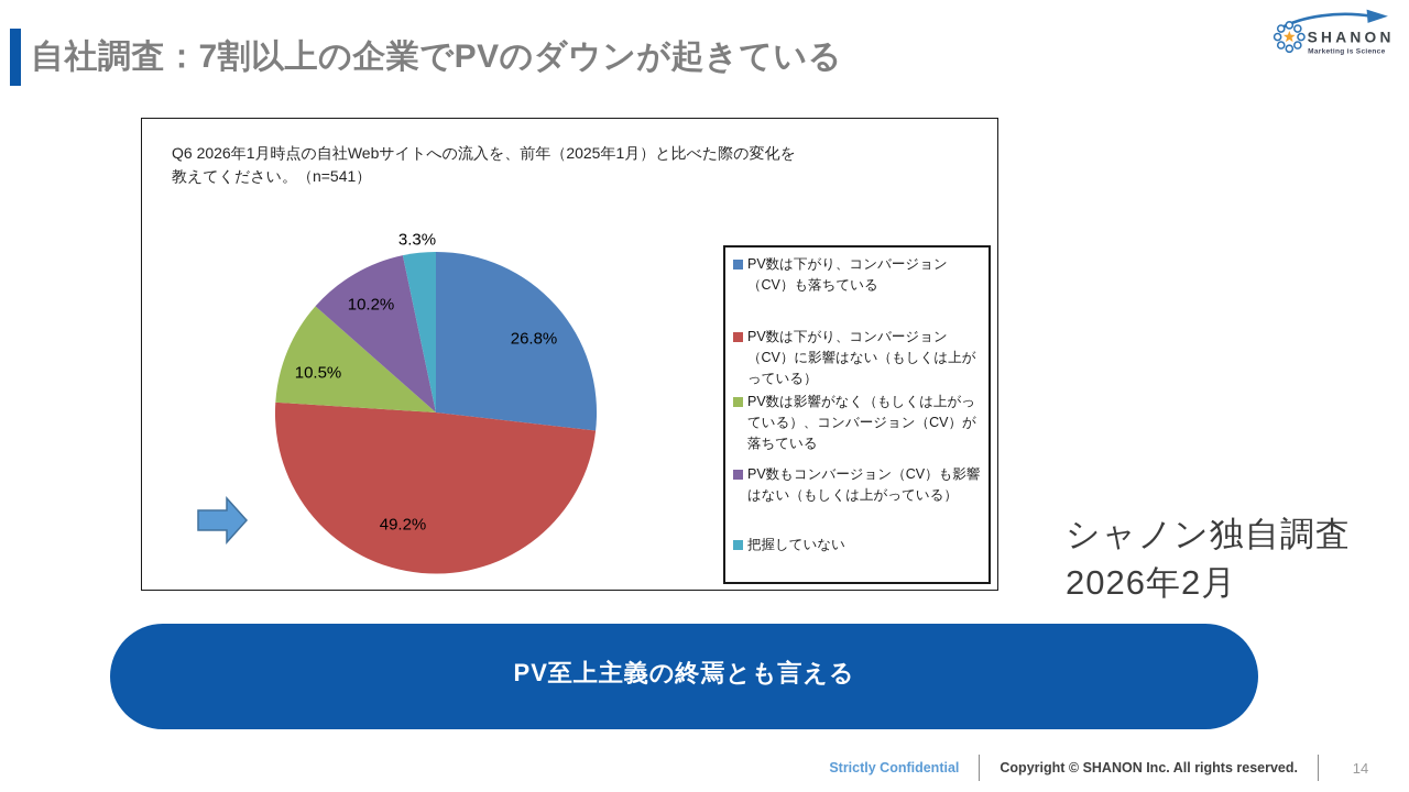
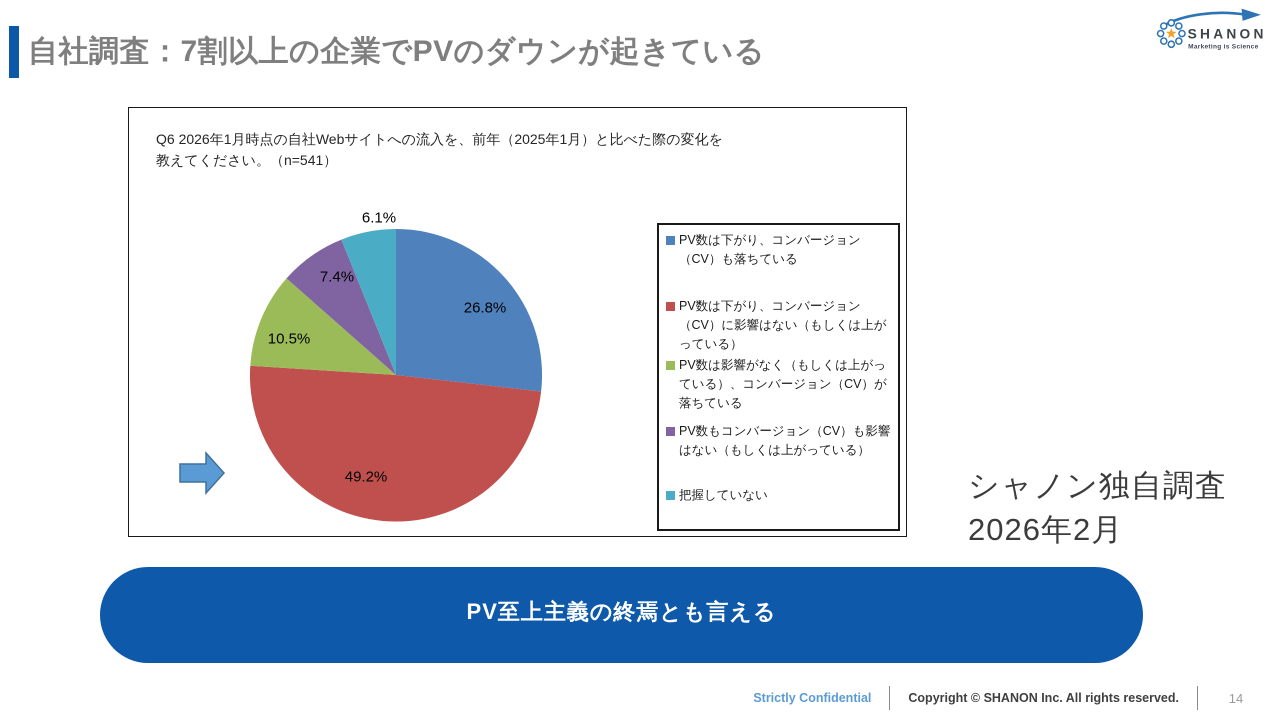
PV数もコンバージョン（CV）も影響はない（もしくは上がっている）: 10.2% -> 7.4%
把握していない: 3.3% -> 6.1%
